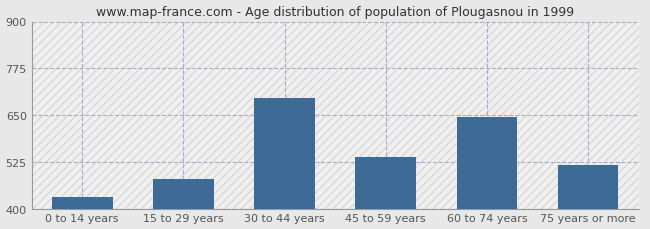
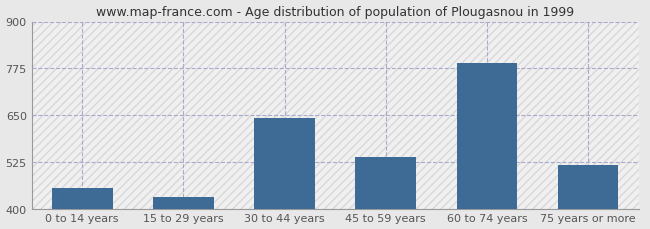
0 to 14 years: 430 -> 455
15 to 29 years: 480 -> 430
30 to 44 years: 695 -> 643
60 to 74 years: 645 -> 790
